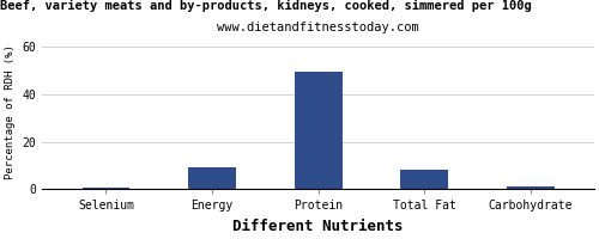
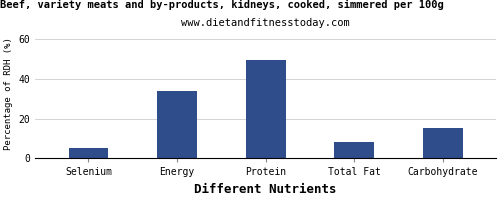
Selenium: 0 -> 5
Energy: 9 -> 34
Carbohydrate: 1 -> 15
